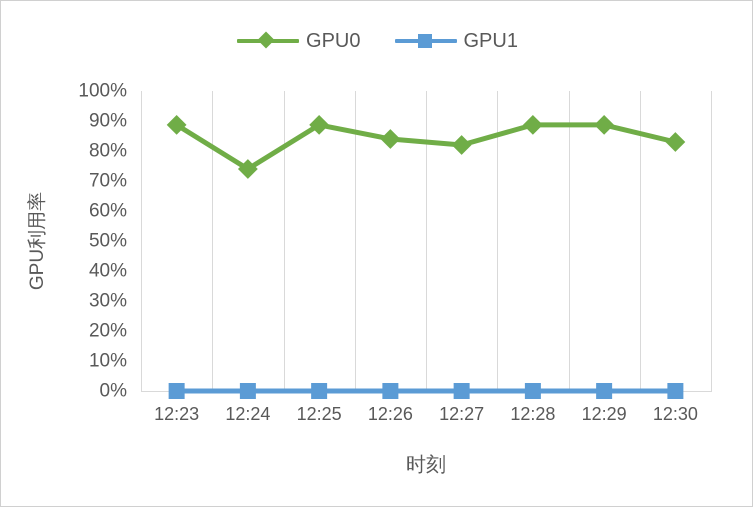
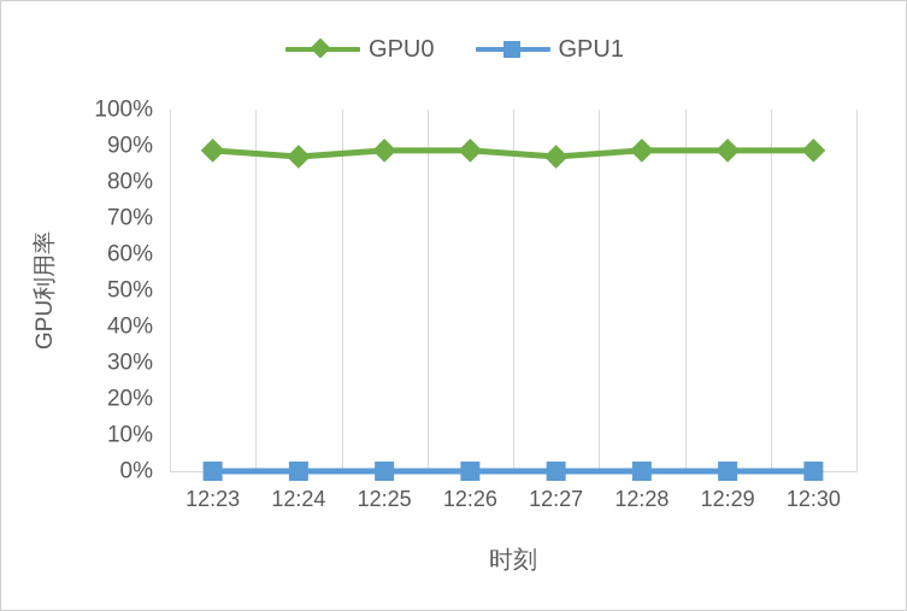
GPU0/12:24: 74% -> 87%
GPU0/12:26: 84% -> 89%
GPU0/12:27: 82% -> 87%
GPU0/12:30: 83% -> 89%
